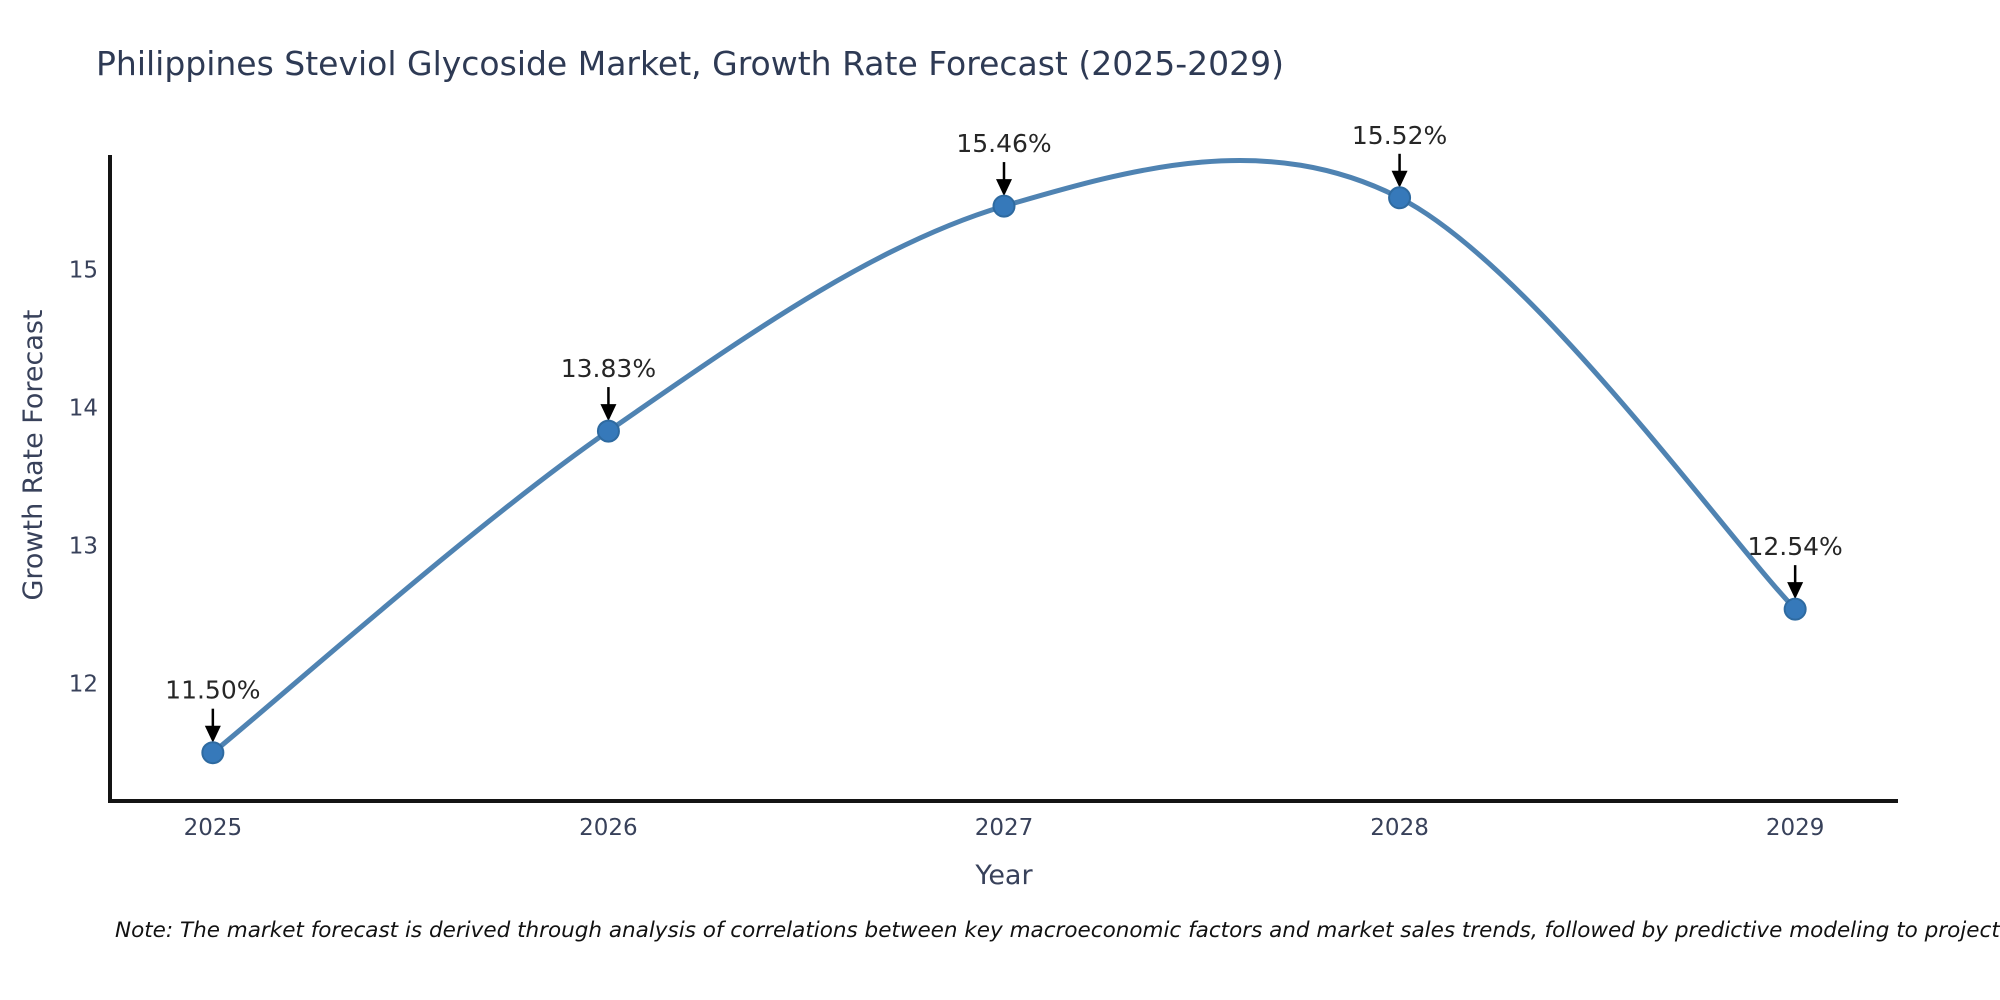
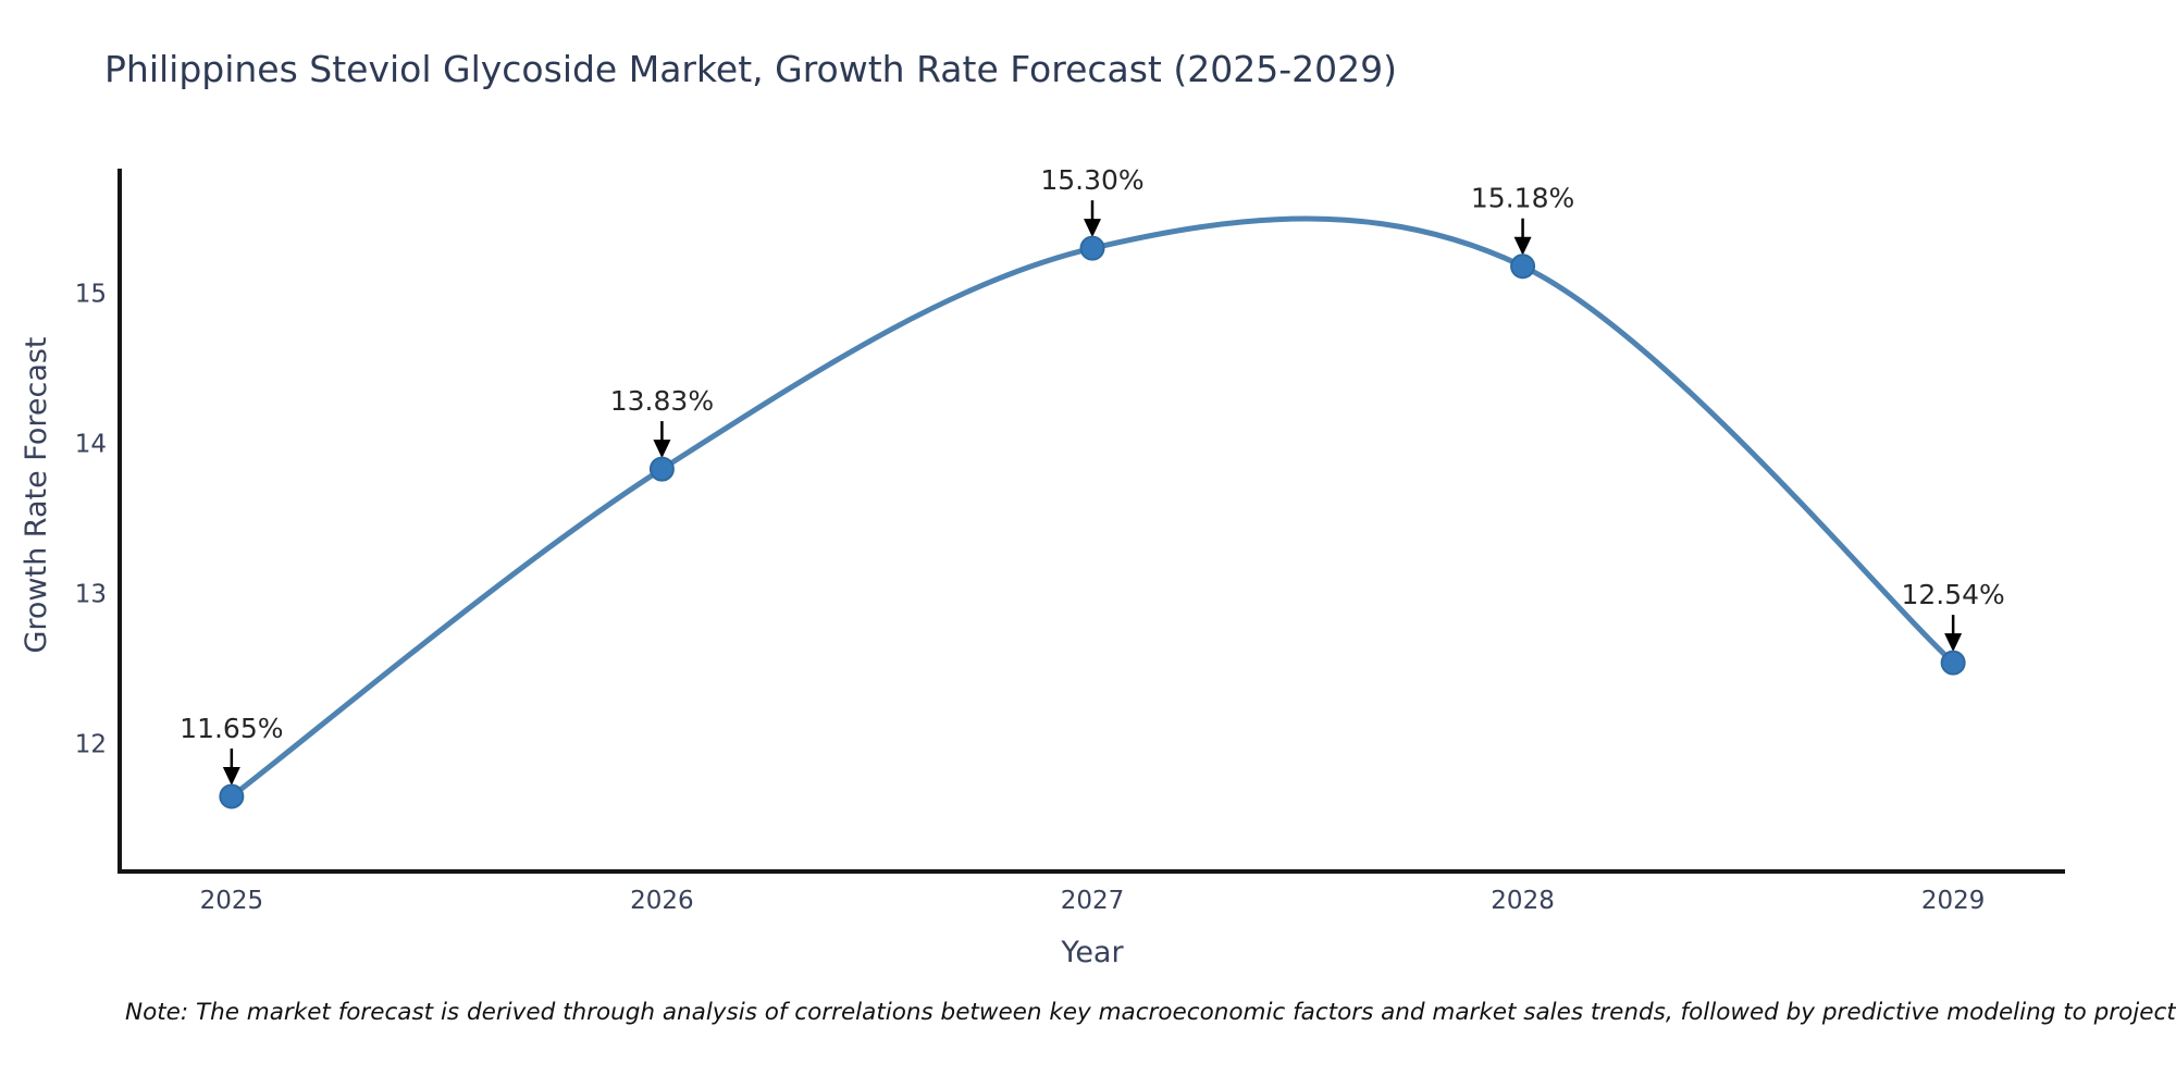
2025: 11.50% -> 11.65%
2027: 15.46% -> 15.30%
2028: 15.52% -> 15.18%
